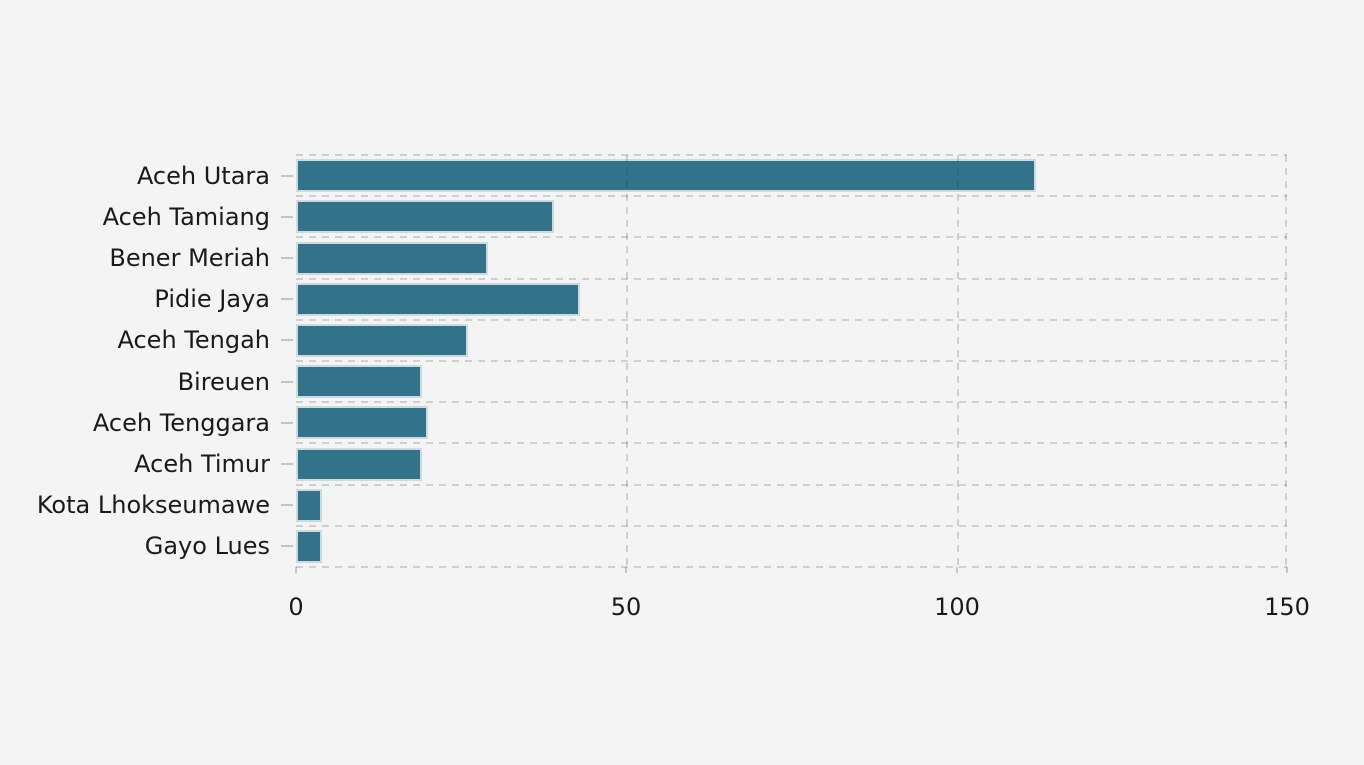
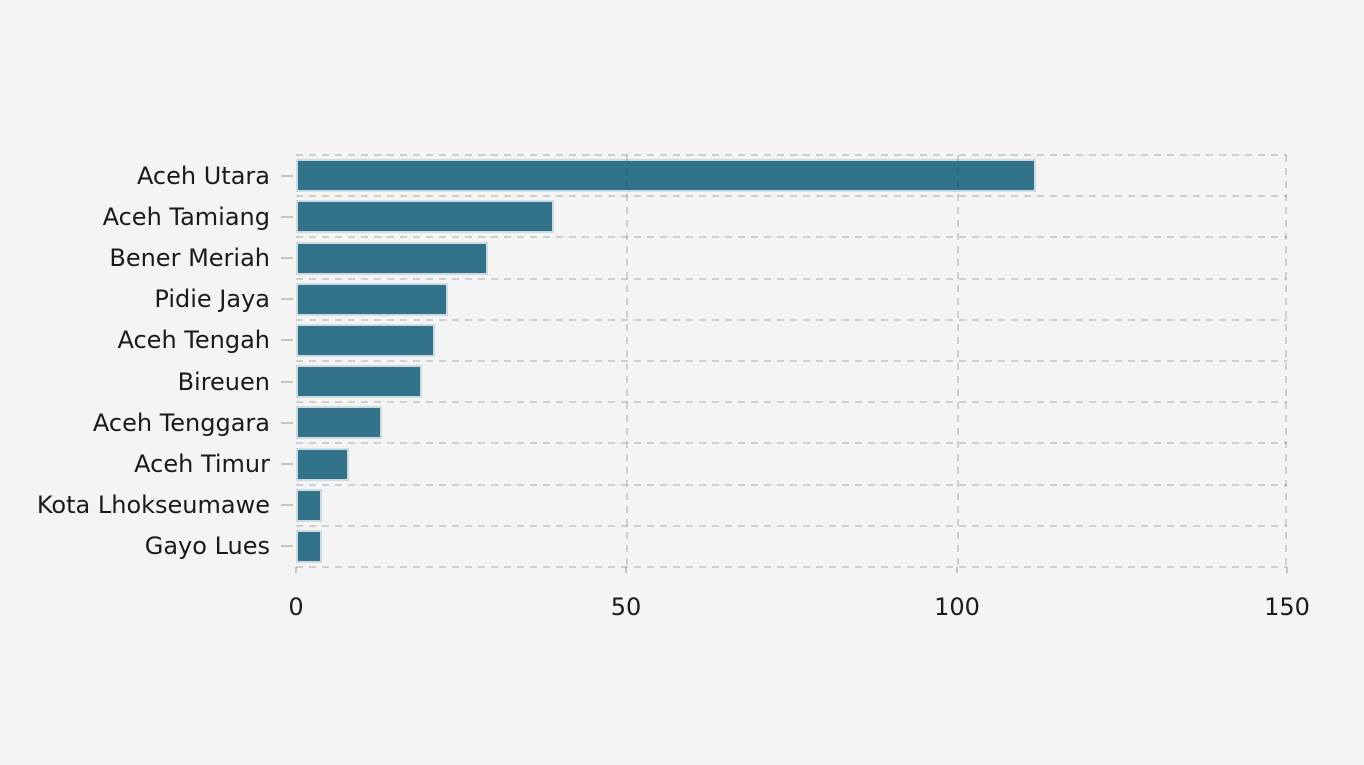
Pidie Jaya: 43 -> 23
Aceh Tengah: 26 -> 21
Aceh Tenggara: 20 -> 13
Aceh Timur: 19 -> 8
